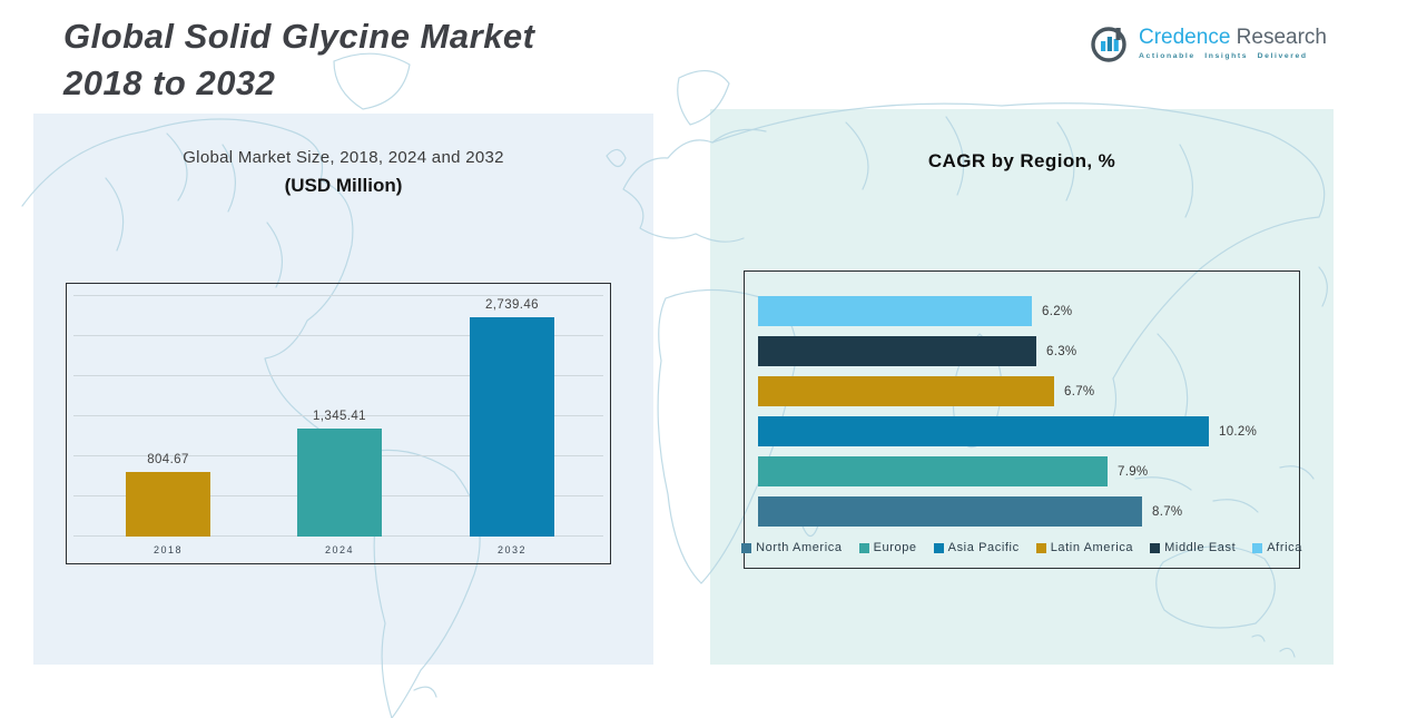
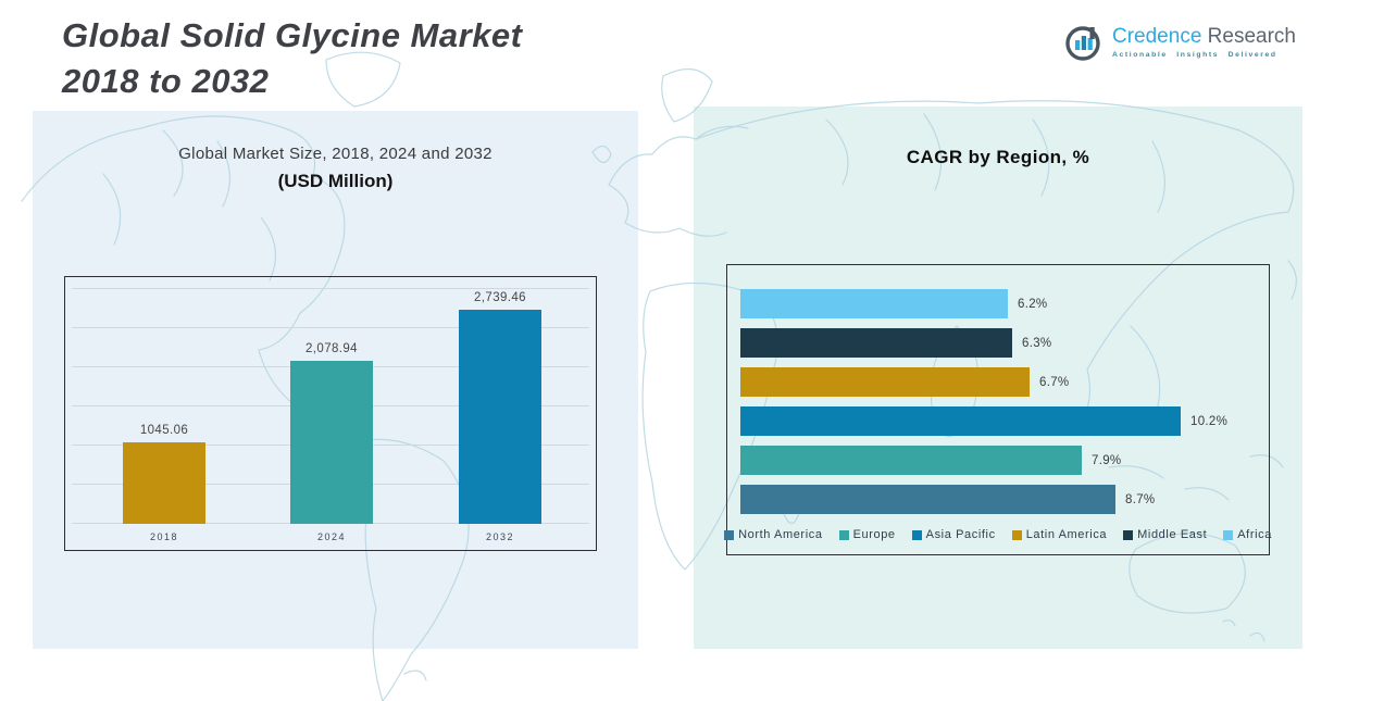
Global Market Size, 2018, 2024 and 2032 (USD Million)/2018: 804.67 -> 1045.06
Global Market Size, 2018, 2024 and 2032 (USD Million)/2024: 1,345.41 -> 2,078.94
